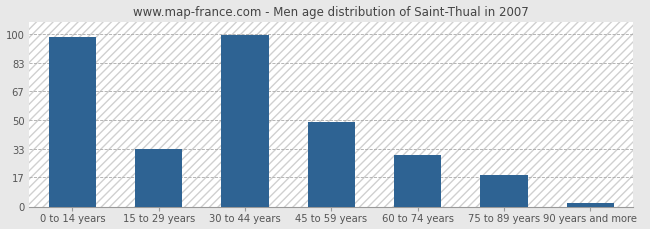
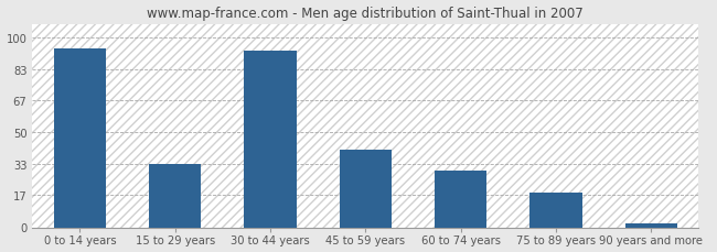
0 to 14 years: 98 -> 94
30 to 44 years: 99 -> 93
45 to 59 years: 49 -> 41
